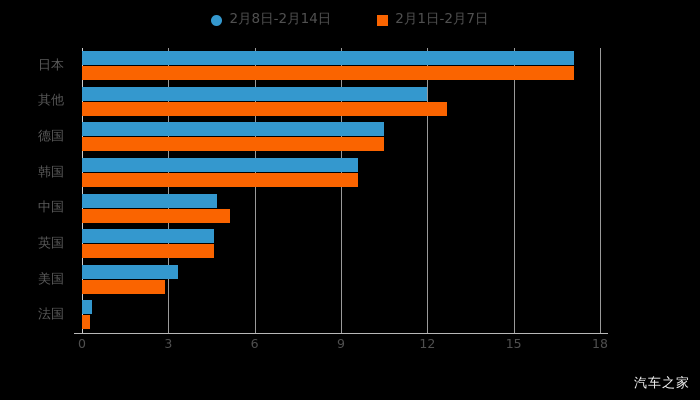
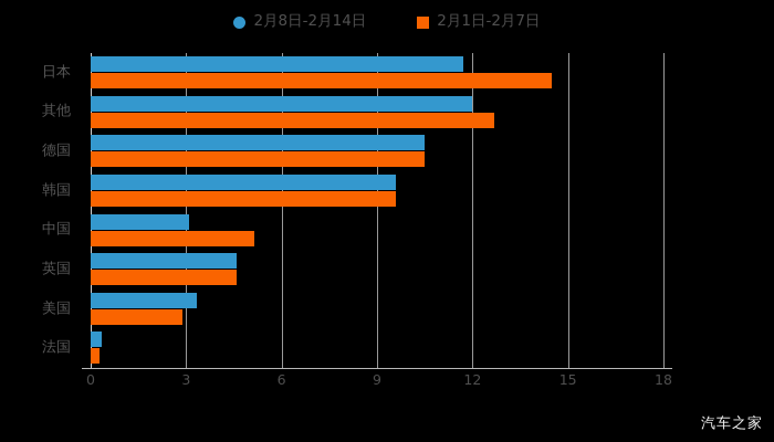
2月8日-2月14日/日本: 17.1 -> 11.7
2月1日-2月7日/日本: 17.1 -> 14.5
2月8日-2月14日/中国: 4.7 -> 3.1
